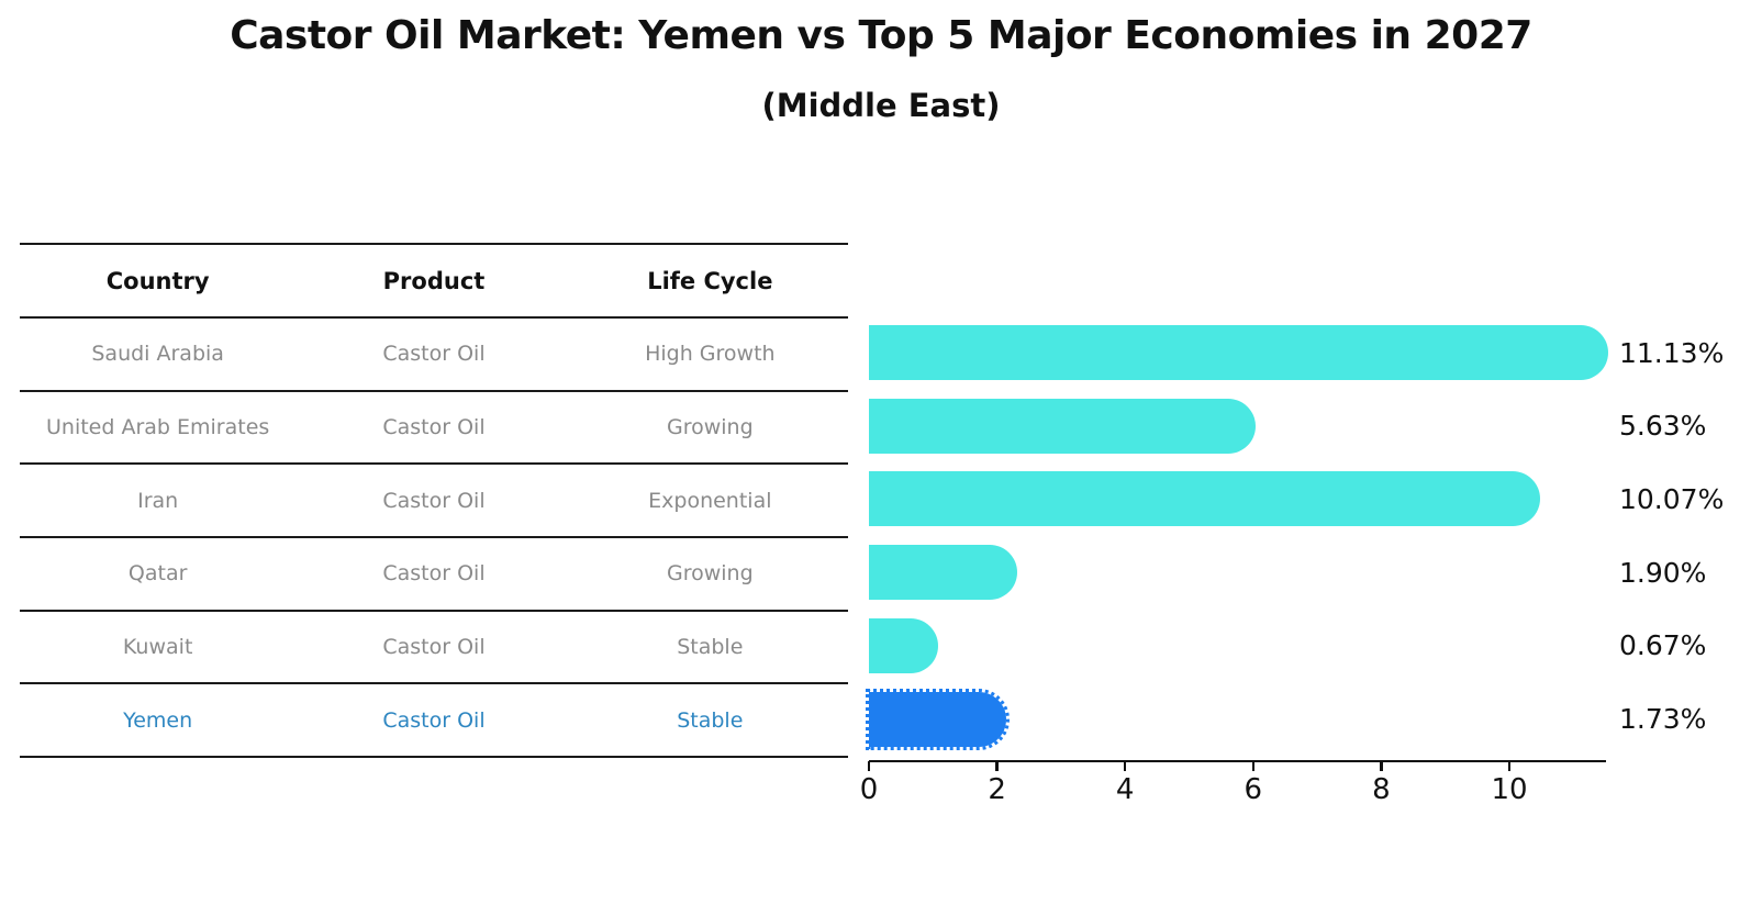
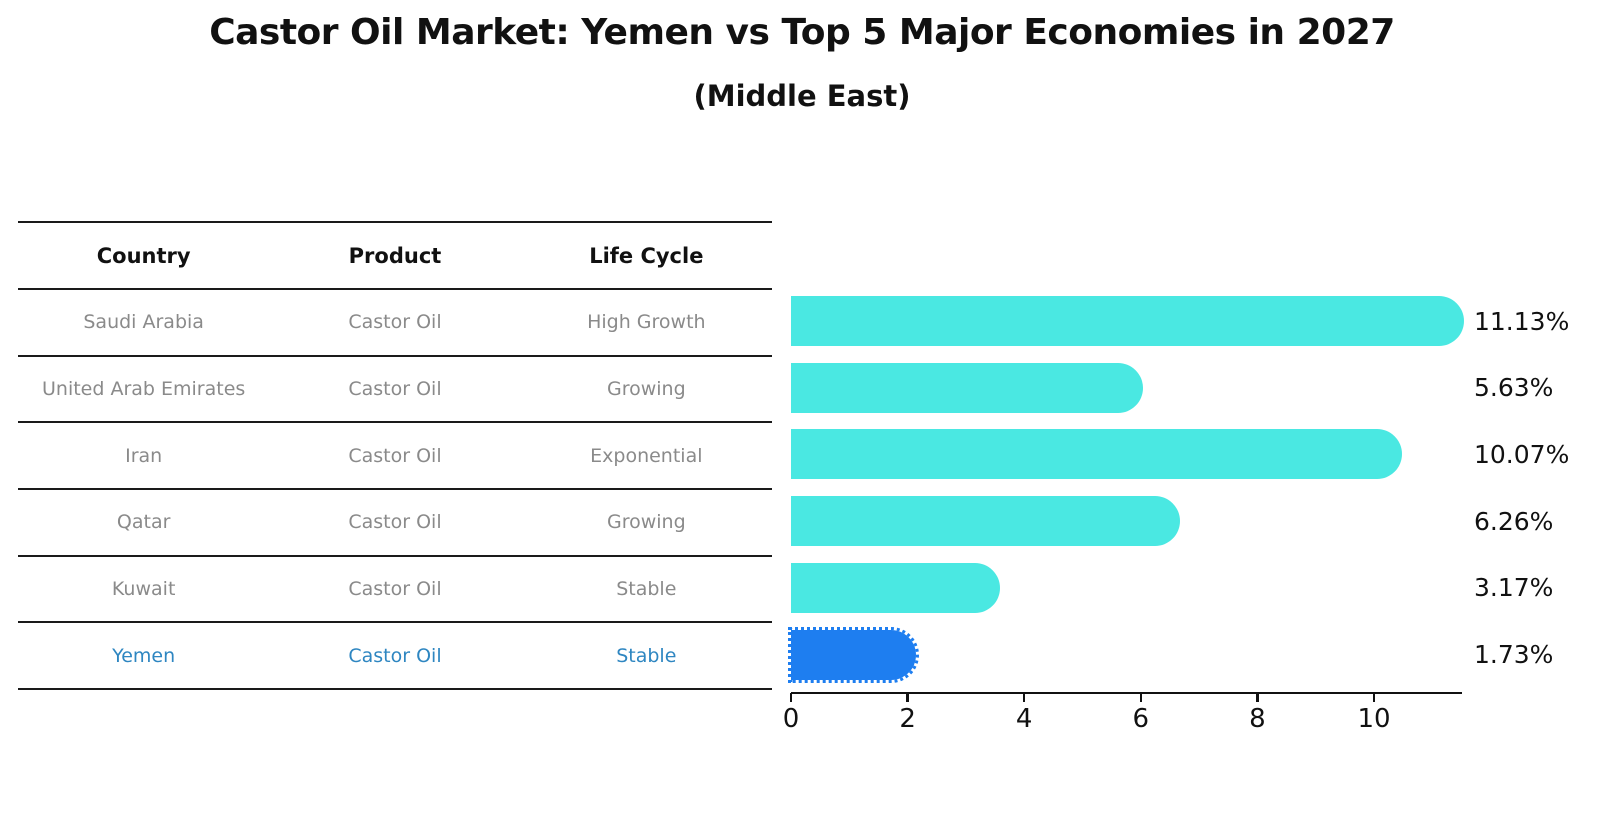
Qatar: 1.90% -> 6.26%
Kuwait: 0.67% -> 3.17%
